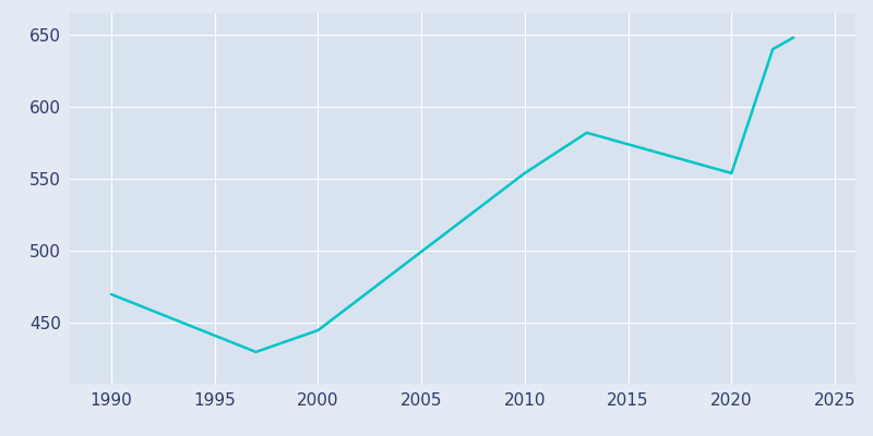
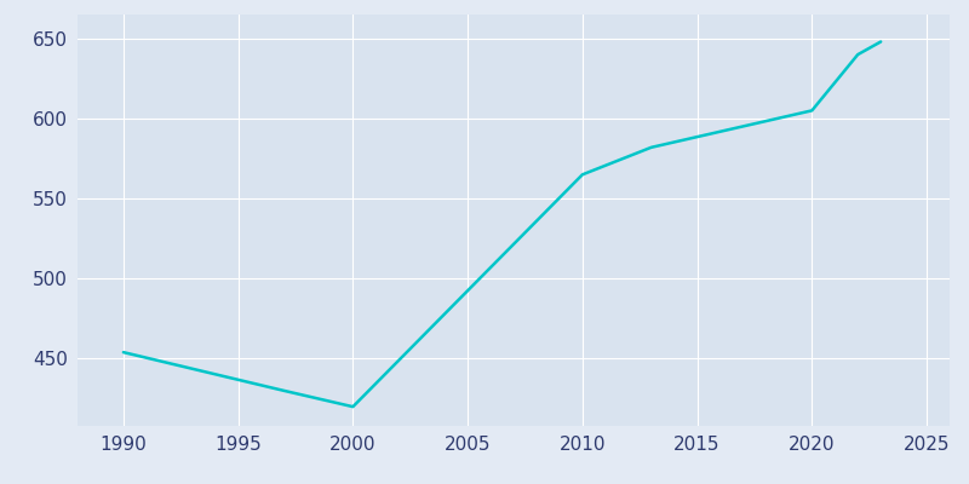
1990: 470 -> 454
2000: 445 -> 420
2010: 554 -> 565
2020: 554 -> 605
